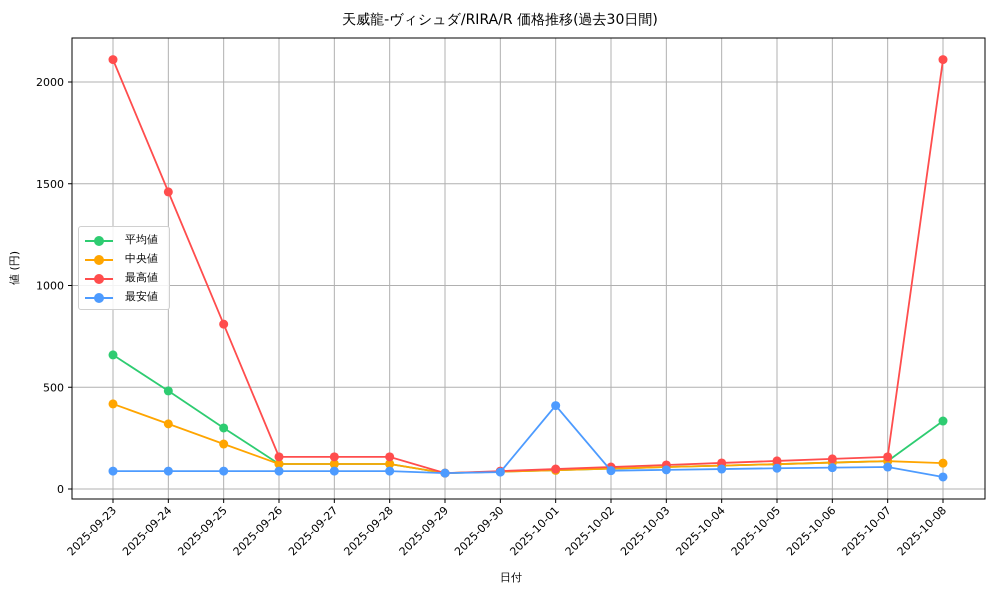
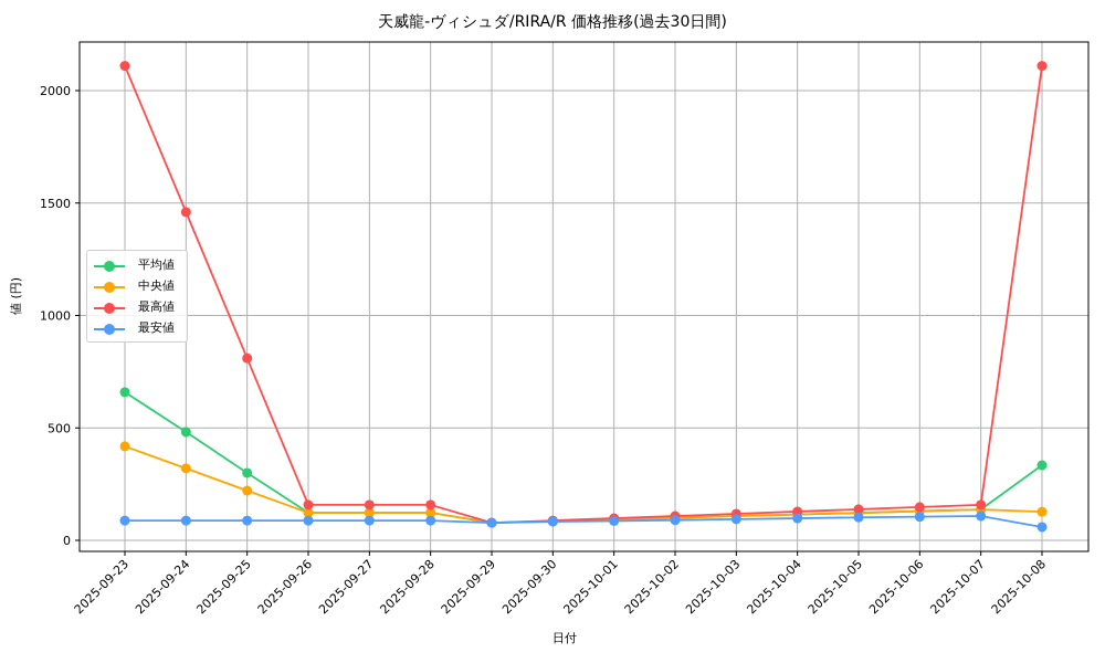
最安値/2025-10-01: 410 -> 90
